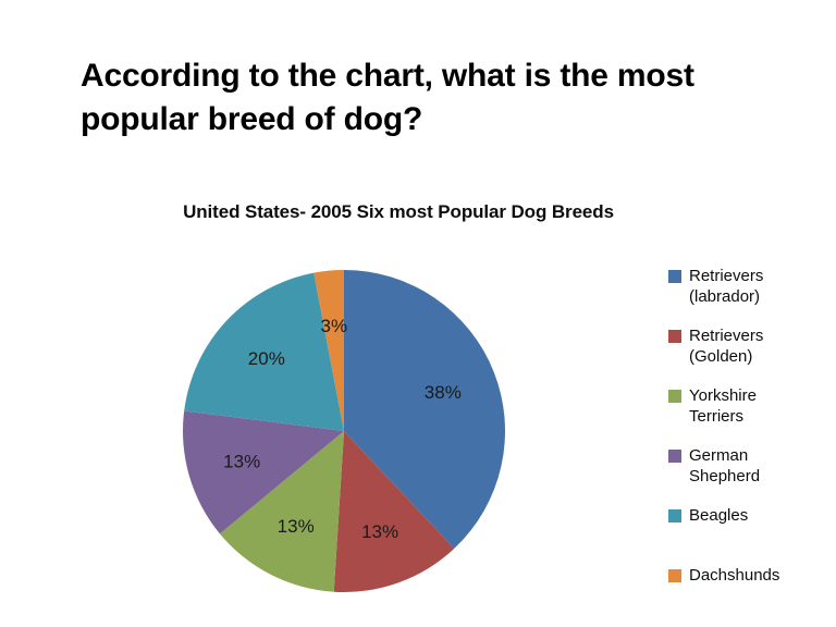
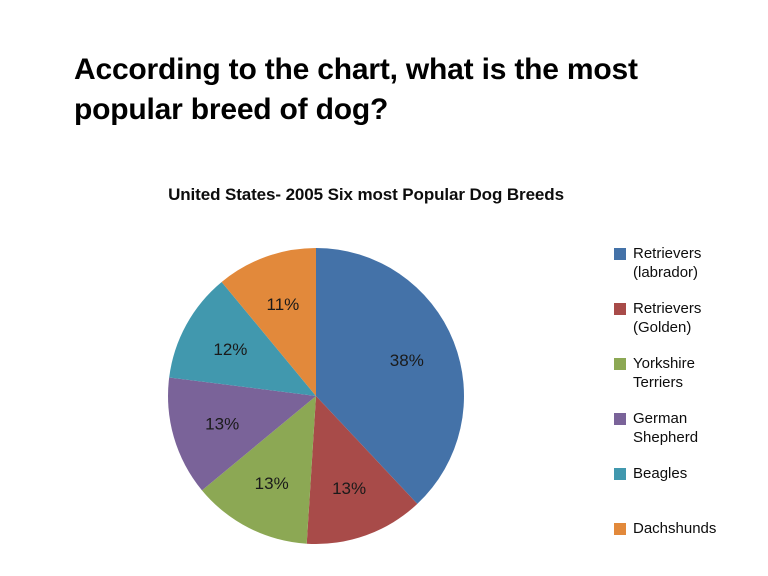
Beagles: 20% -> 12%
Dachshunds: 3% -> 11%
